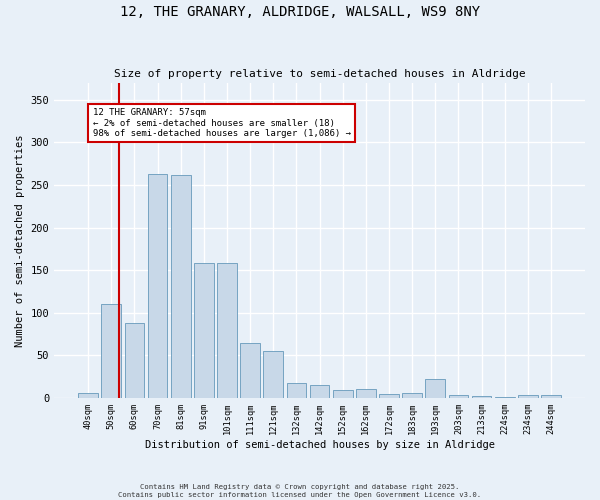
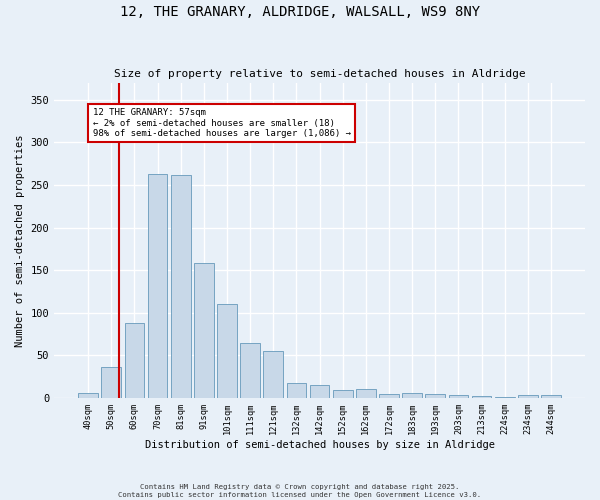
50sqm: 110 -> 37
101sqm: 158 -> 110
193sqm: 22 -> 5
